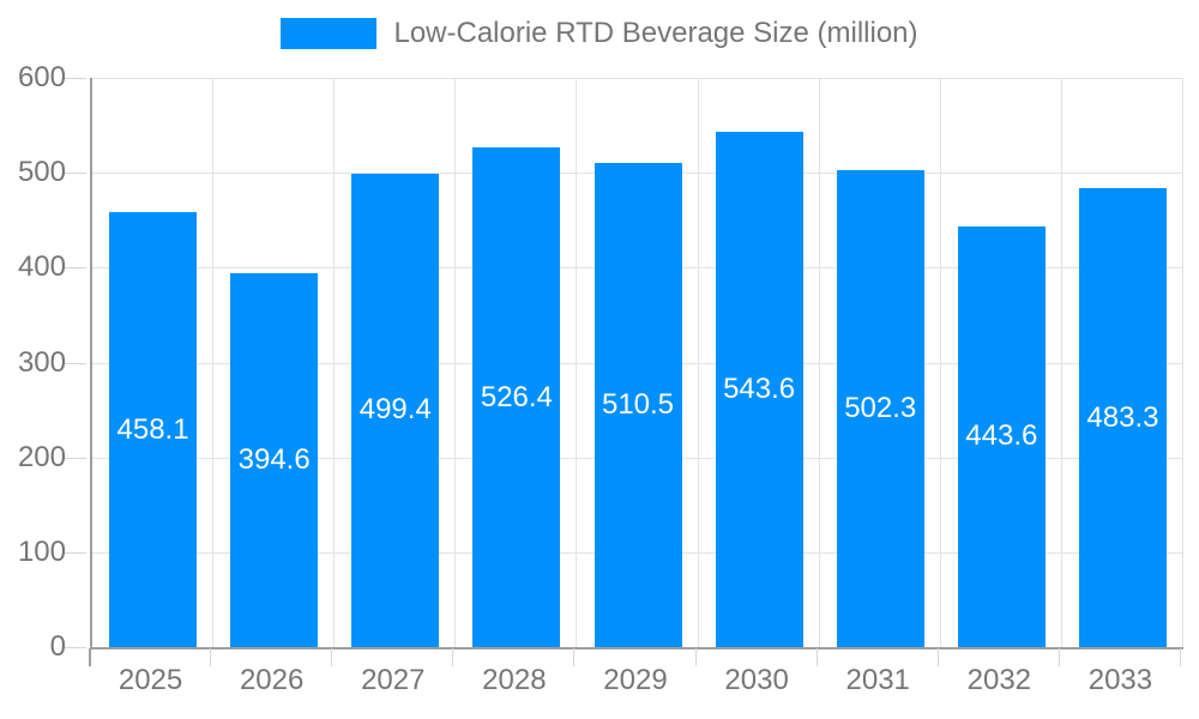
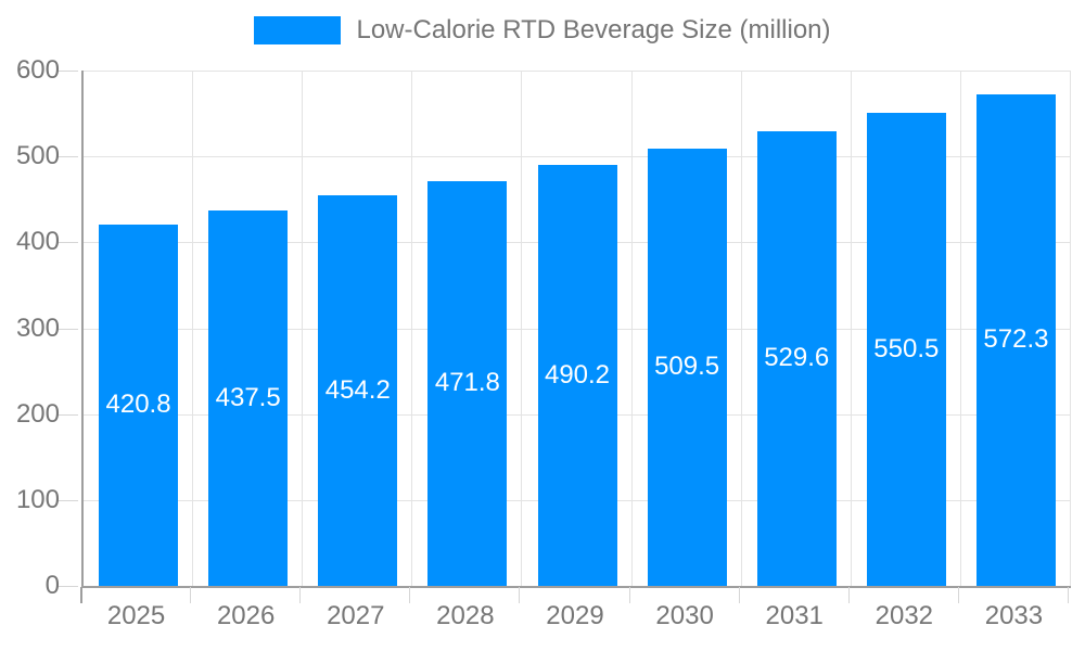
2025: 458.1 -> 420.8
2026: 394.6 -> 437.5
2027: 499.4 -> 454.2
2028: 526.4 -> 471.8
2029: 510.5 -> 490.2
2030: 543.6 -> 509.5
2031: 502.3 -> 529.6
2032: 443.6 -> 550.5
2033: 483.3 -> 572.3
